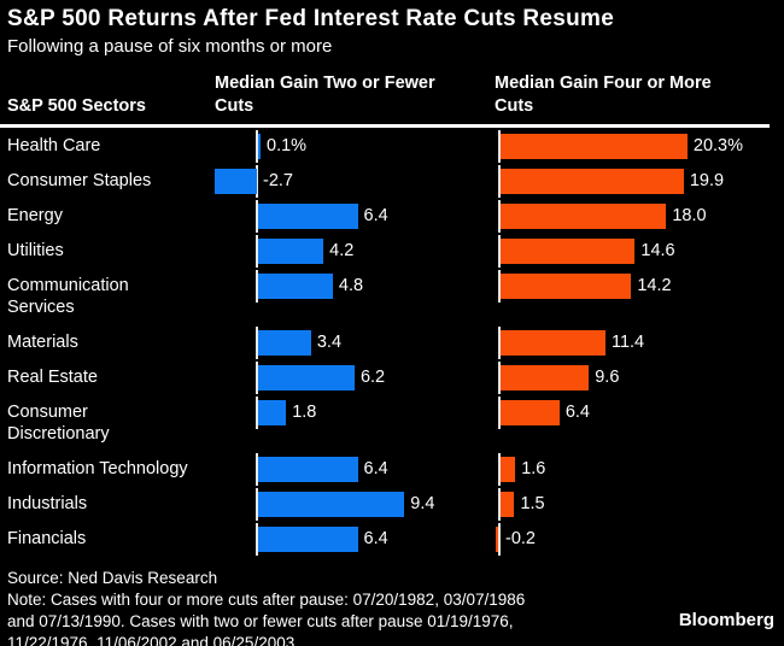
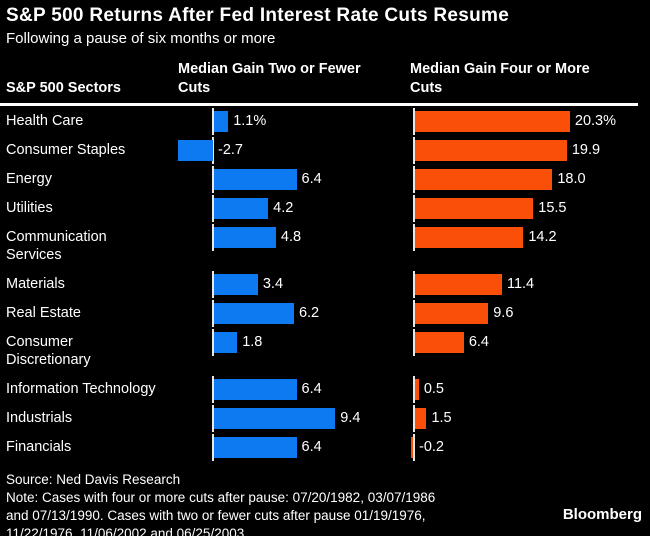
Median Gain Two or Fewer Cuts/Health Care: 0.1% -> 1.1%
Median Gain Four or More Cuts/Utilities: 14.6 -> 15.5
Median Gain Four or More Cuts/Information Technology: 1.6 -> 0.5
